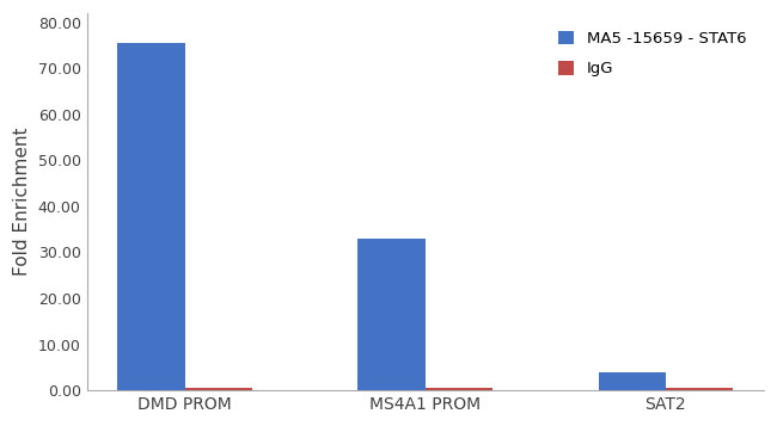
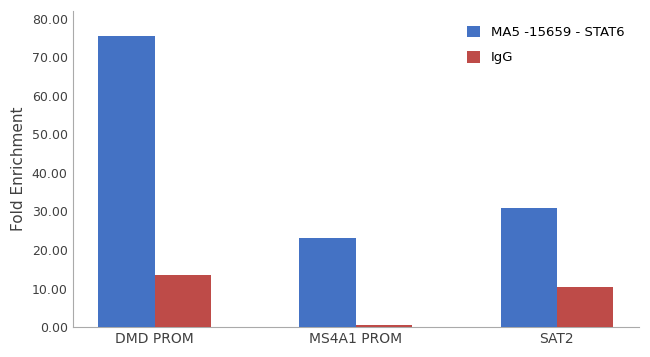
IgG/DMD PROM: 0.6 -> 13.5
MA5 -15659 - STAT6/MS4A1 PROM: 33.0 -> 23.0
MA5 -15659 - STAT6/SAT2: 3.8 -> 31.0
IgG/SAT2: 0.5 -> 10.5
